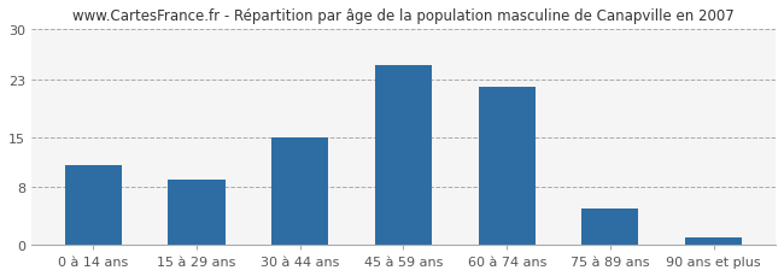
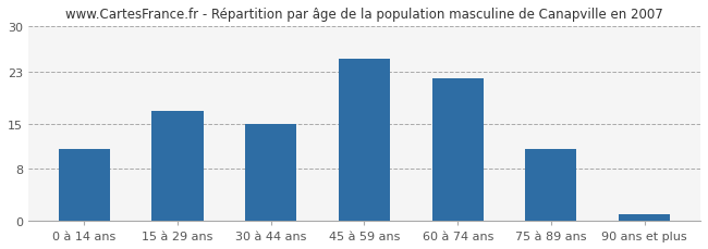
15 à 29 ans: 9 -> 17
75 à 89 ans: 5 -> 11
